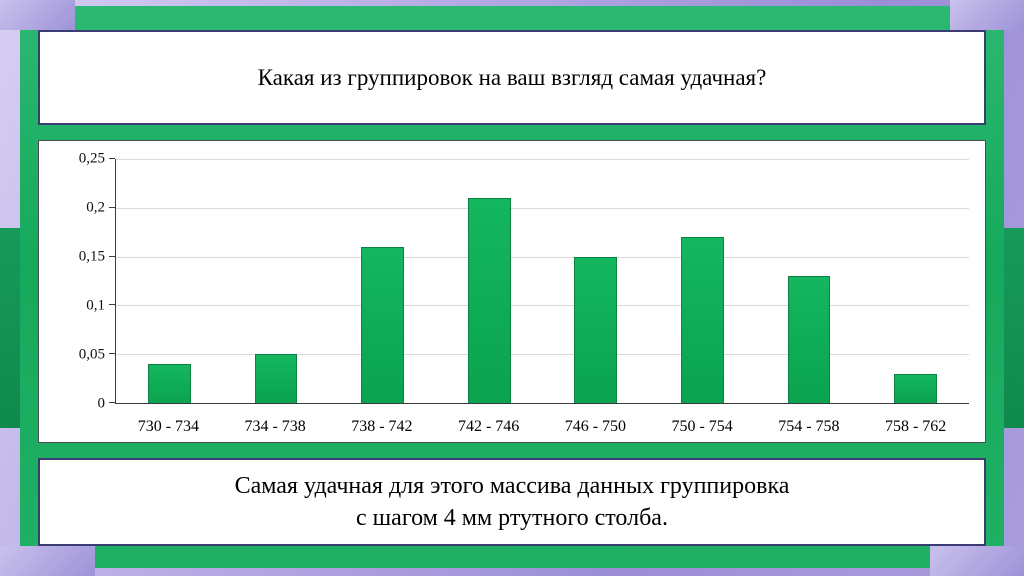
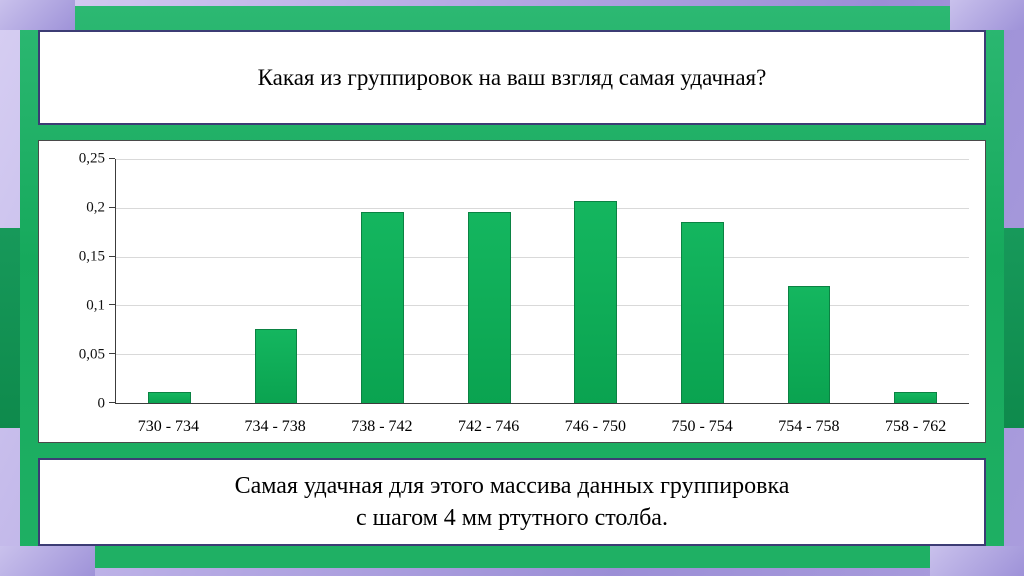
730 - 734: 0,04 -> 0,01
734 - 738: 0,05 -> 0,08
738 - 742: 0,16 -> 0,20
742 - 746: 0,21 -> 0,20
746 - 750: 0,15 -> 0,21
750 - 754: 0,17 -> 0,18
754 - 758: 0,13 -> 0,12
758 - 762: 0,03 -> 0,01
